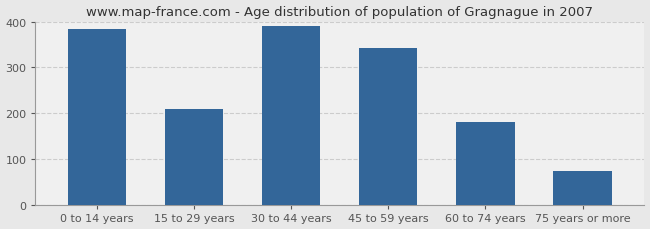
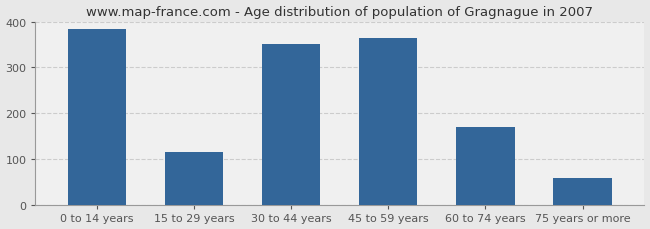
15 to 29 years: 210 -> 115
30 to 44 years: 390 -> 350
45 to 59 years: 343 -> 365
60 to 74 years: 182 -> 170
75 years or more: 74 -> 60
